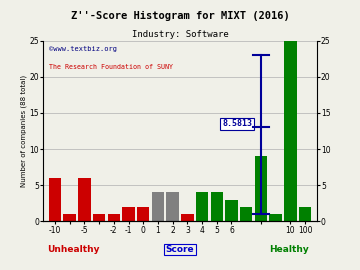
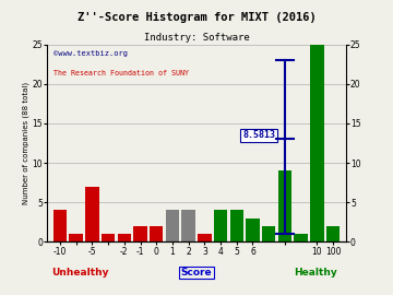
-10: 6 -> 4
-5: 6 -> 7
